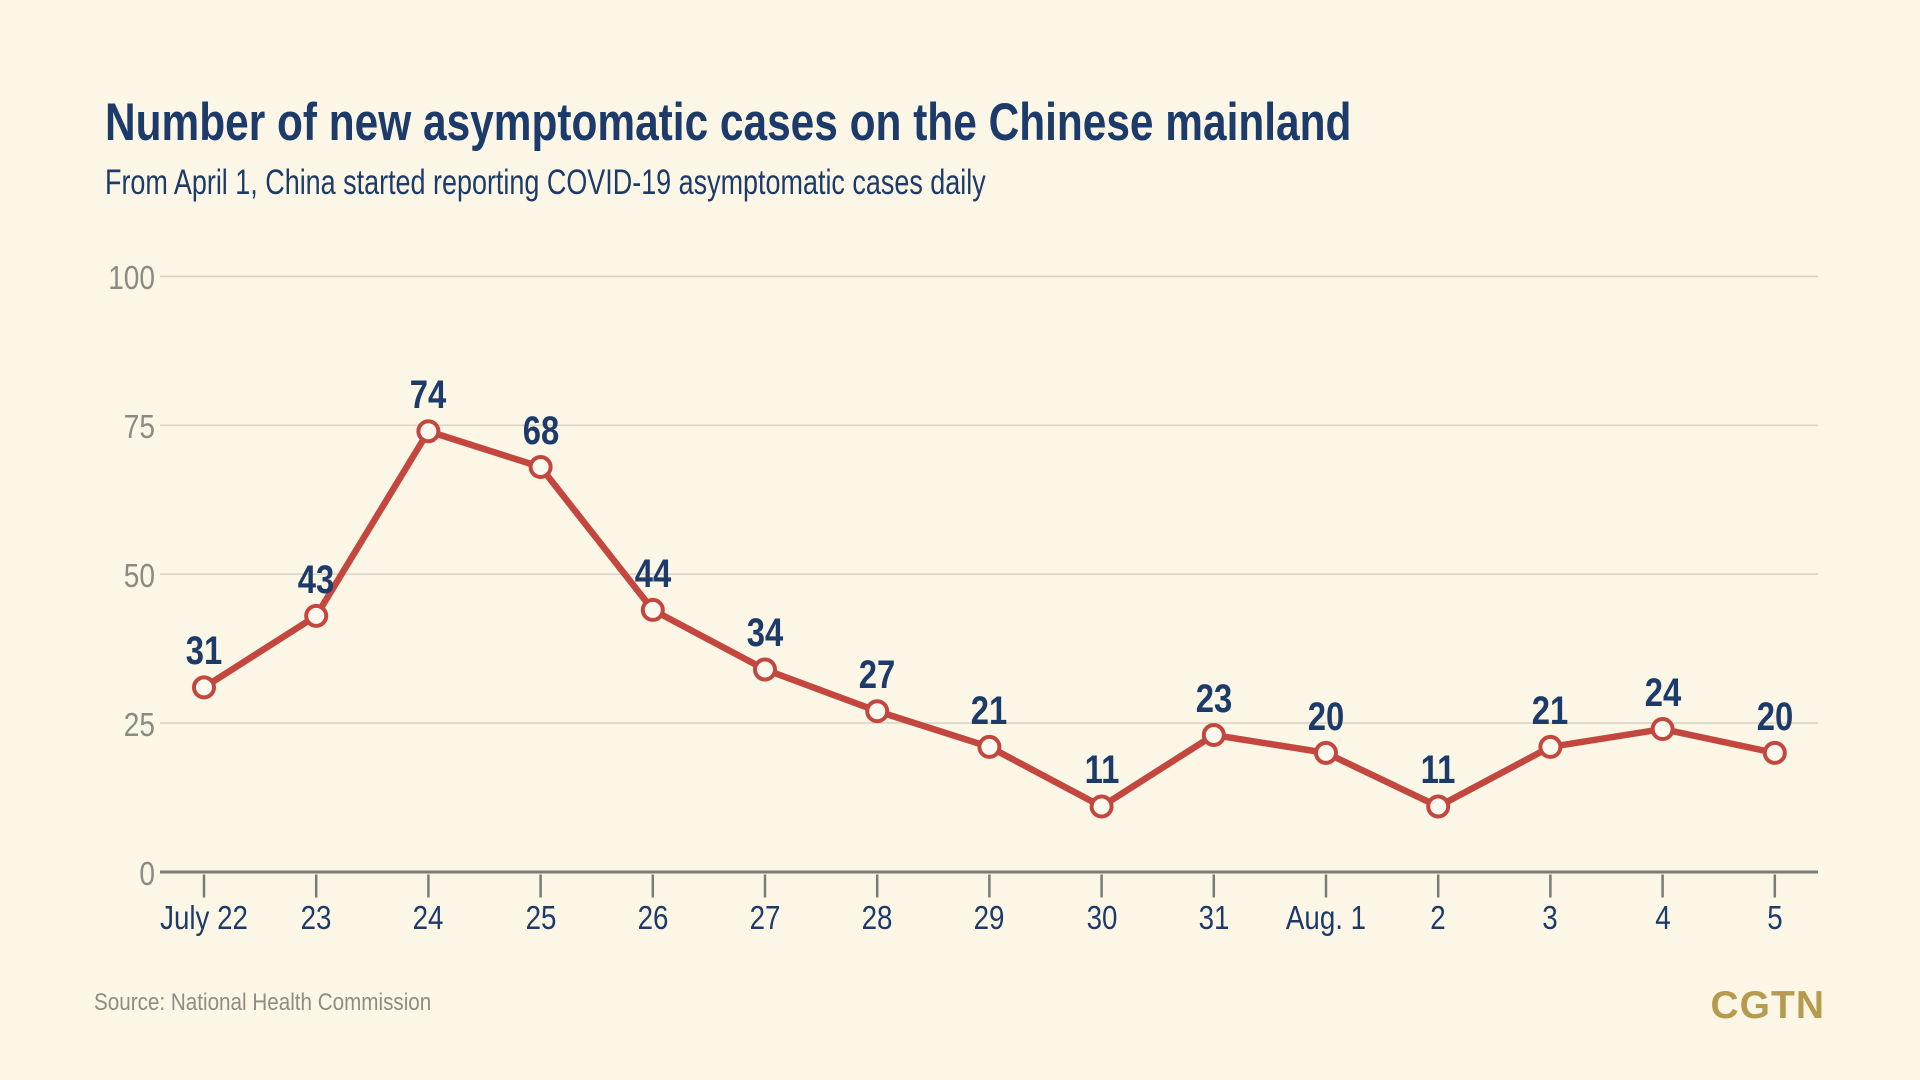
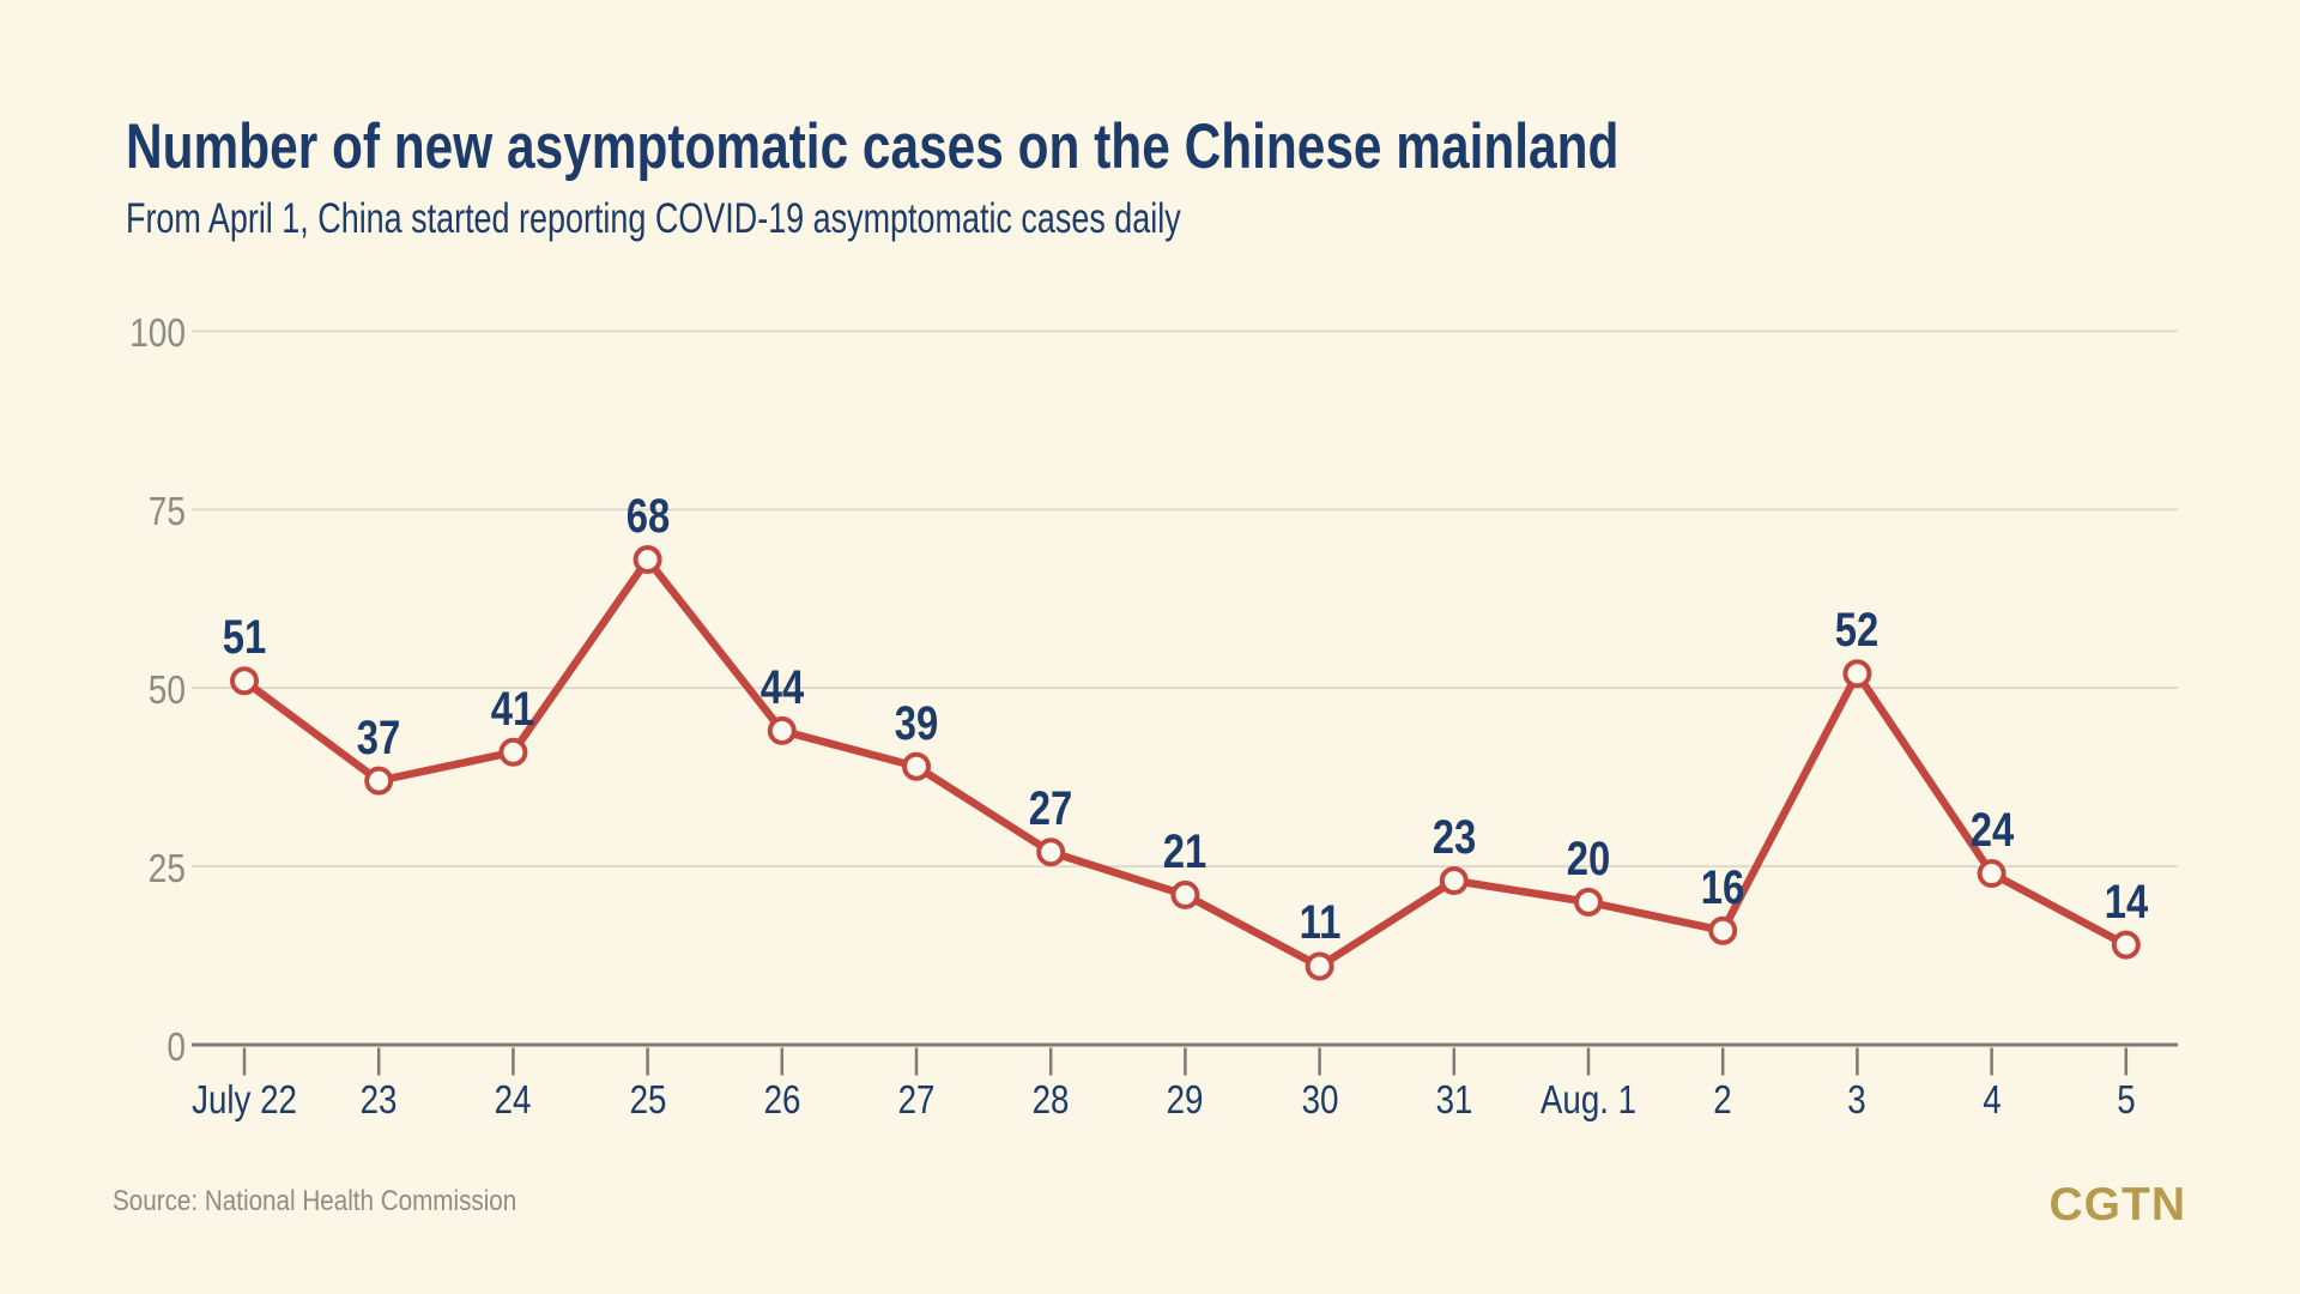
July 22: 31 -> 51
23: 43 -> 37
24: 74 -> 41
27: 34 -> 39
2: 11 -> 16
3: 21 -> 52
5: 20 -> 14
